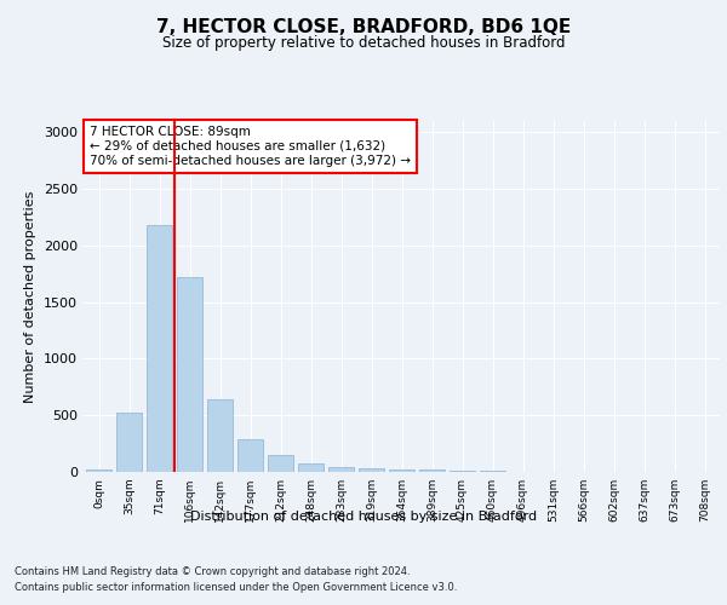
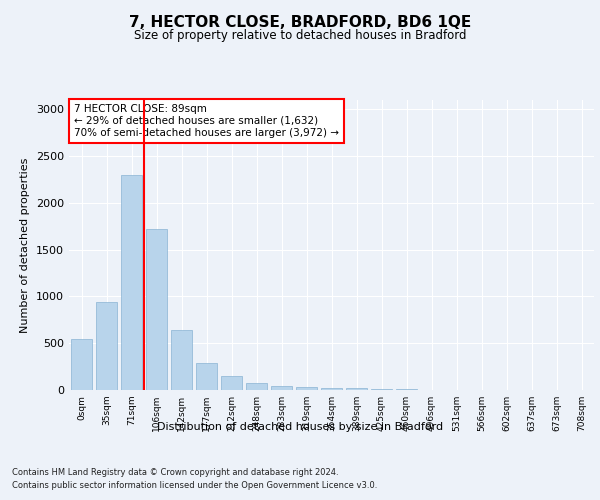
0sqm: 20 -> 540
35sqm: 520 -> 940
71sqm: 2180 -> 2300
